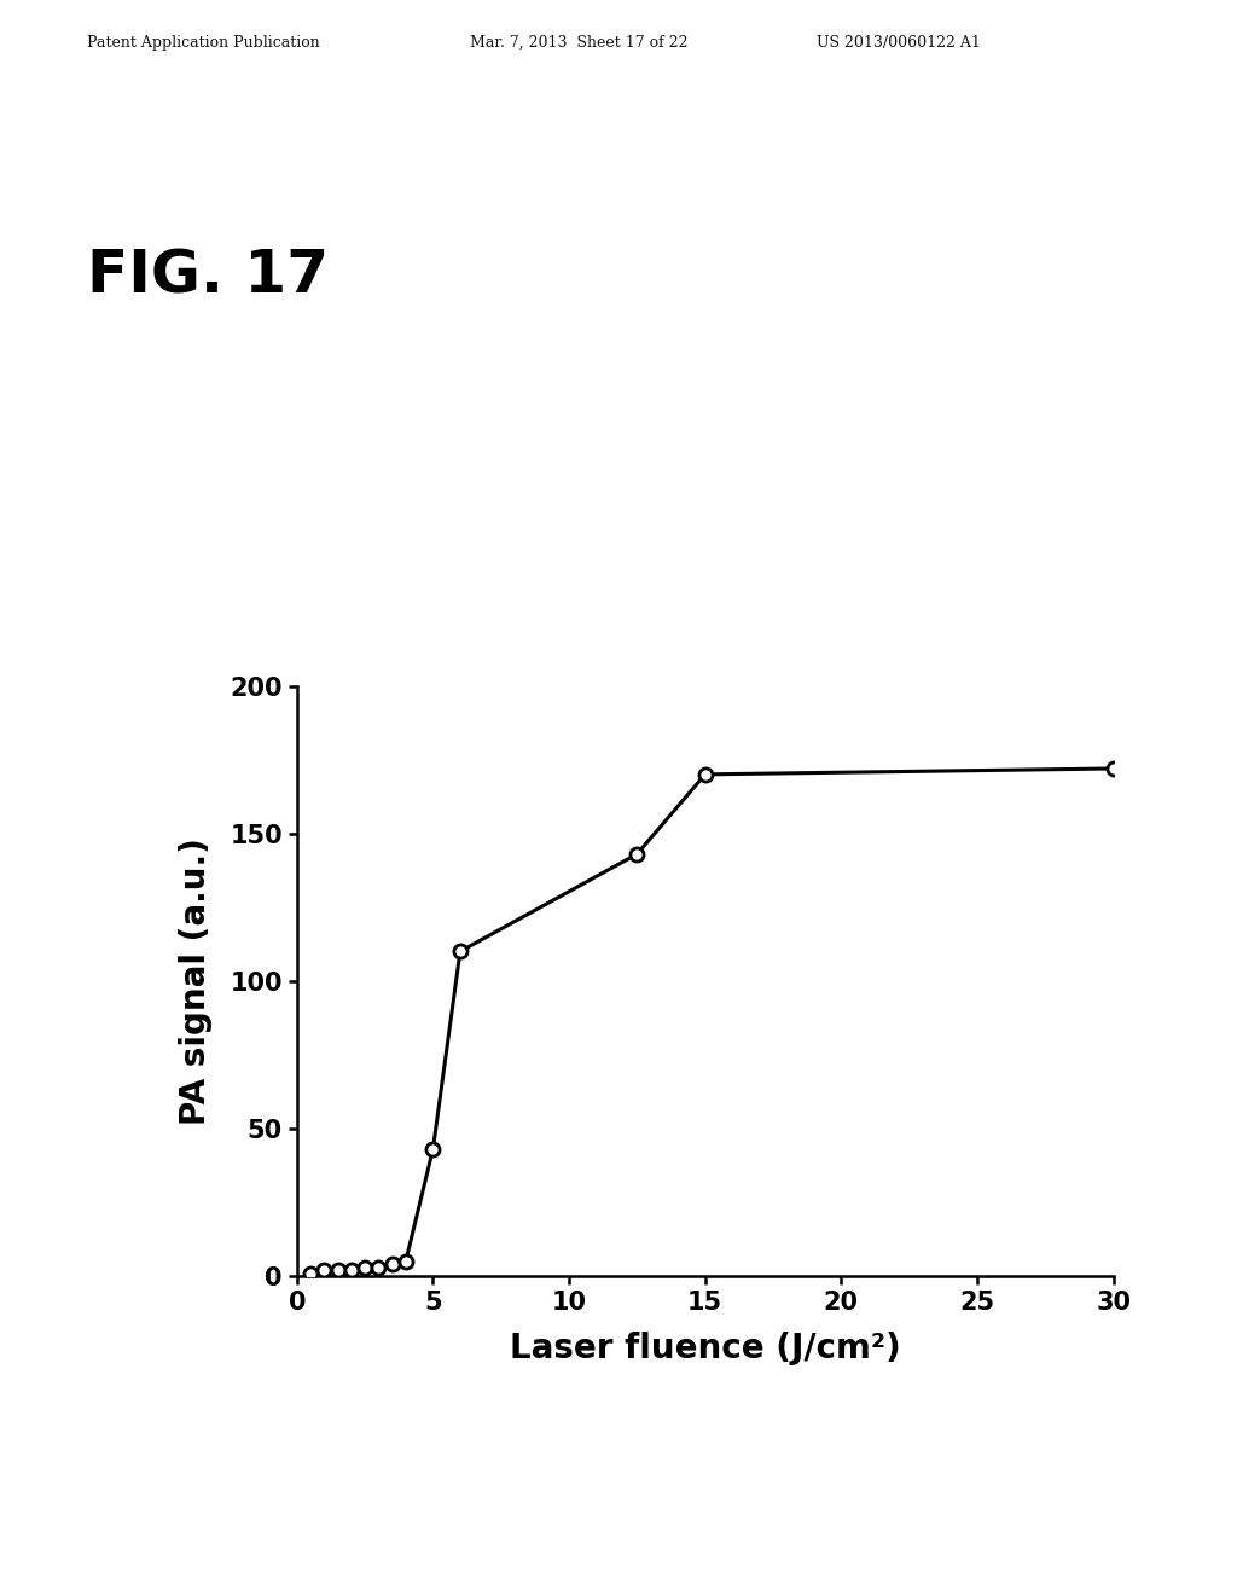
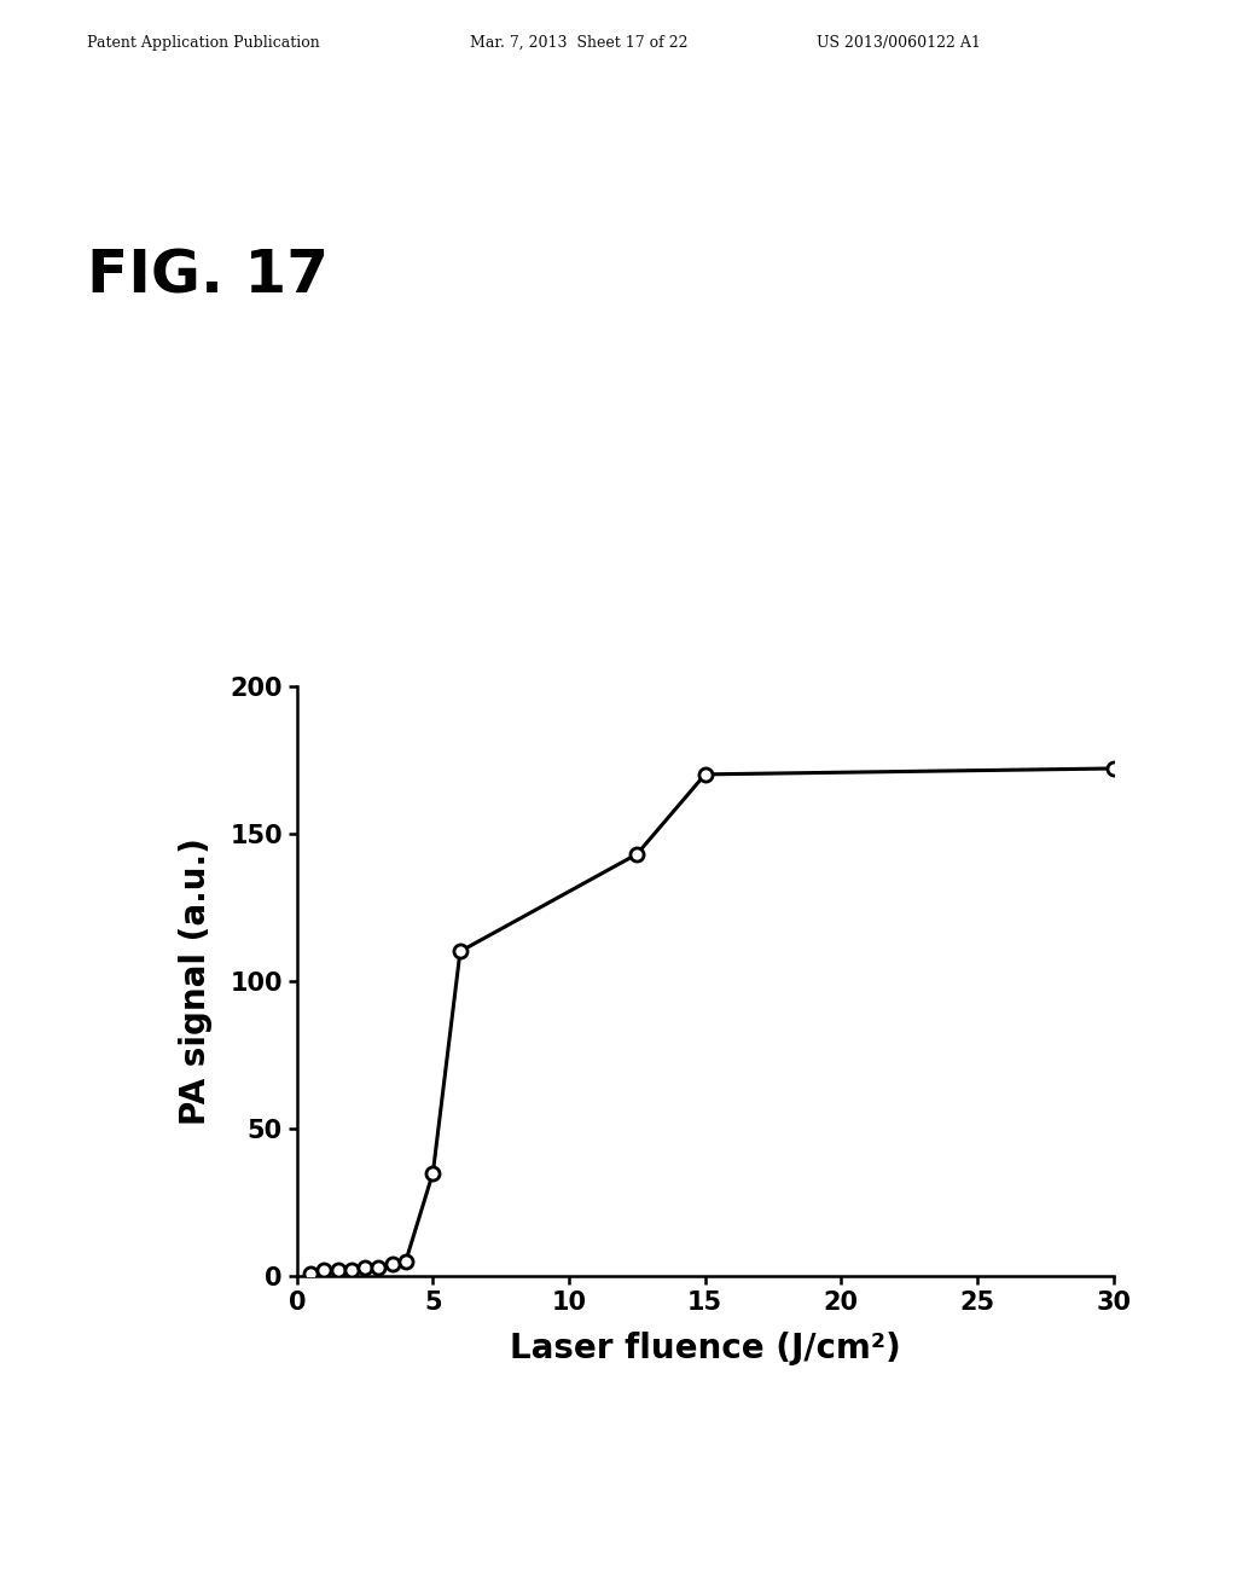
5: 43 -> 35
